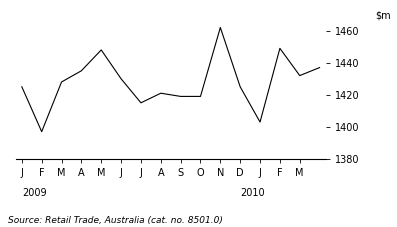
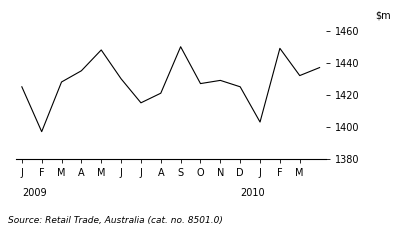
S: 1419 -> 1450
O: 1419 -> 1427
N: 1462 -> 1429
